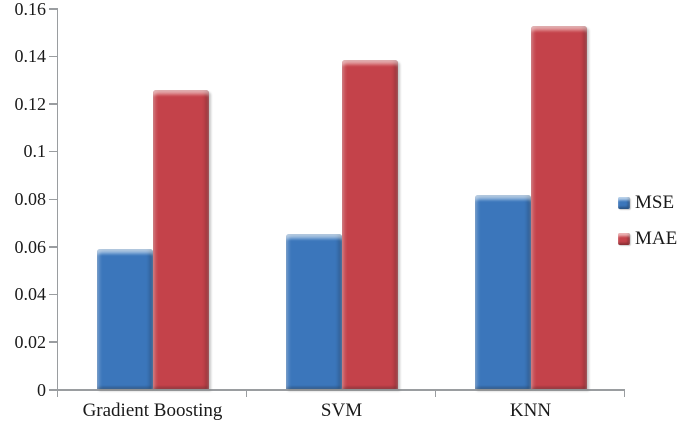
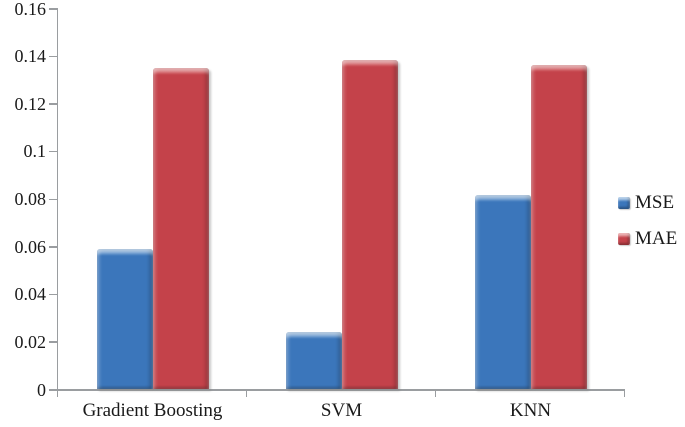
MAE/Gradient Boosting: 0.126 -> 0.135
MSE/SVM: 0.065 -> 0.024
MAE/KNN: 0.152 -> 0.136
